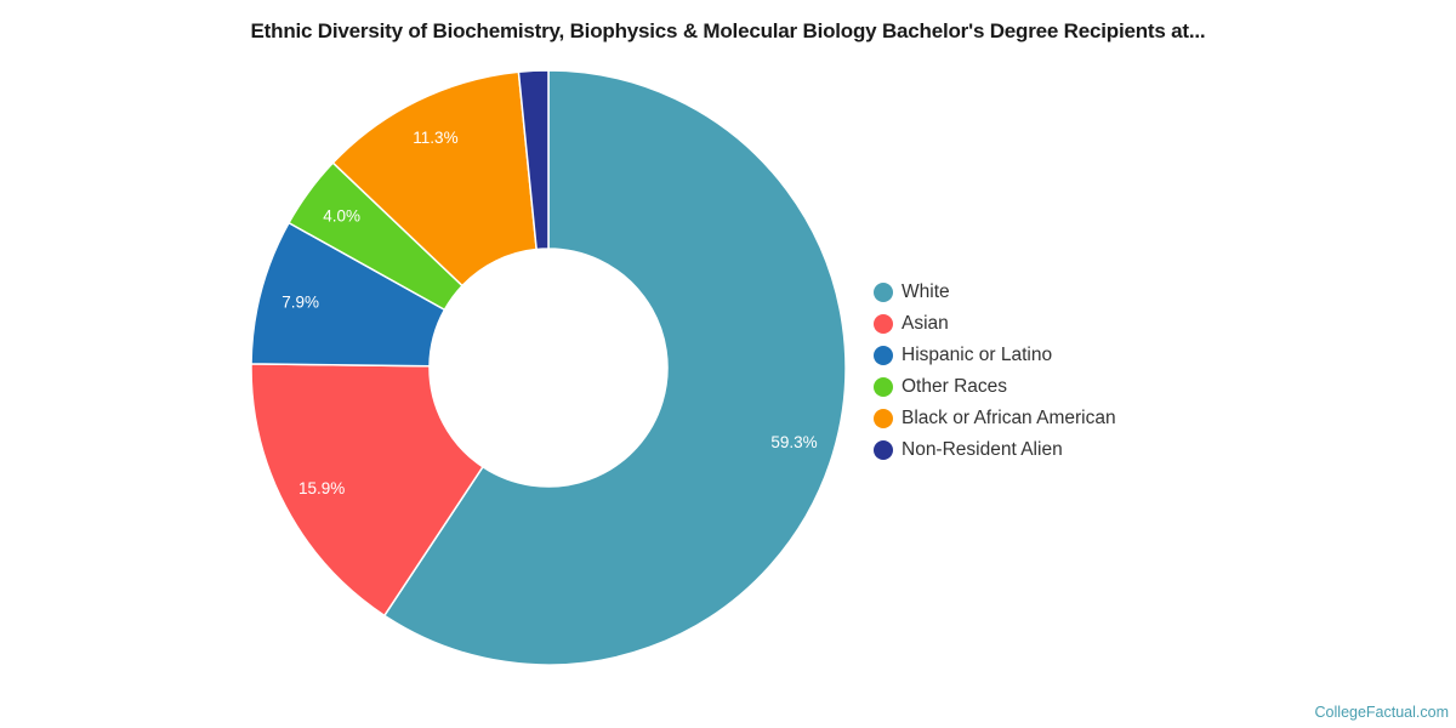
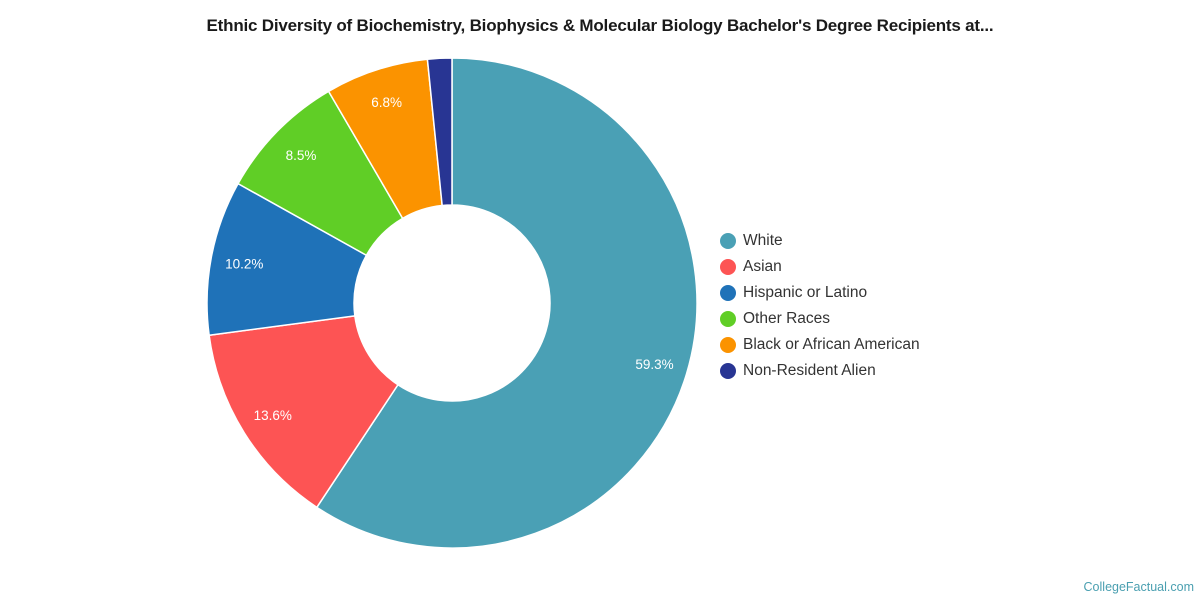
Asian: 15.9% -> 13.6%
Hispanic or Latino: 7.9% -> 10.2%
Other Races: 4.0% -> 8.5%
Black or African American: 11.3% -> 6.8%
